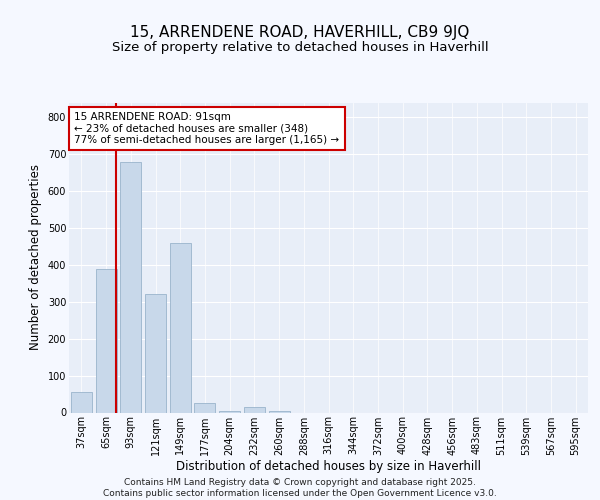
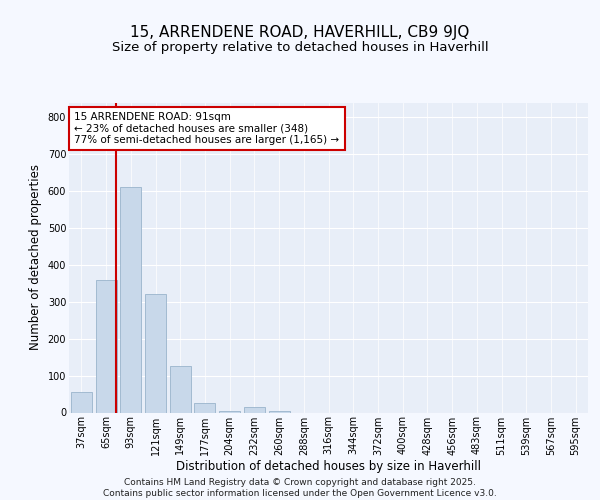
65sqm: 390 -> 360
93sqm: 680 -> 610
149sqm: 460 -> 125
